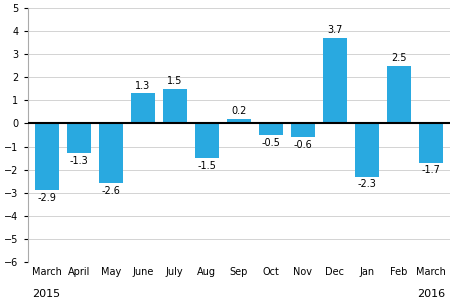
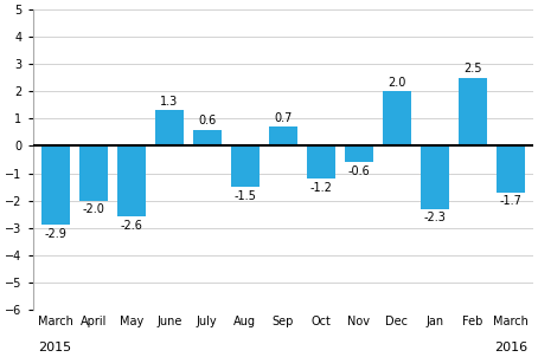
April: -1.3 -> -2.0
July: 1.5 -> 0.6
Sep: 0.2 -> 0.7
Oct: -0.5 -> -1.2
Dec: 3.7 -> 2.0
